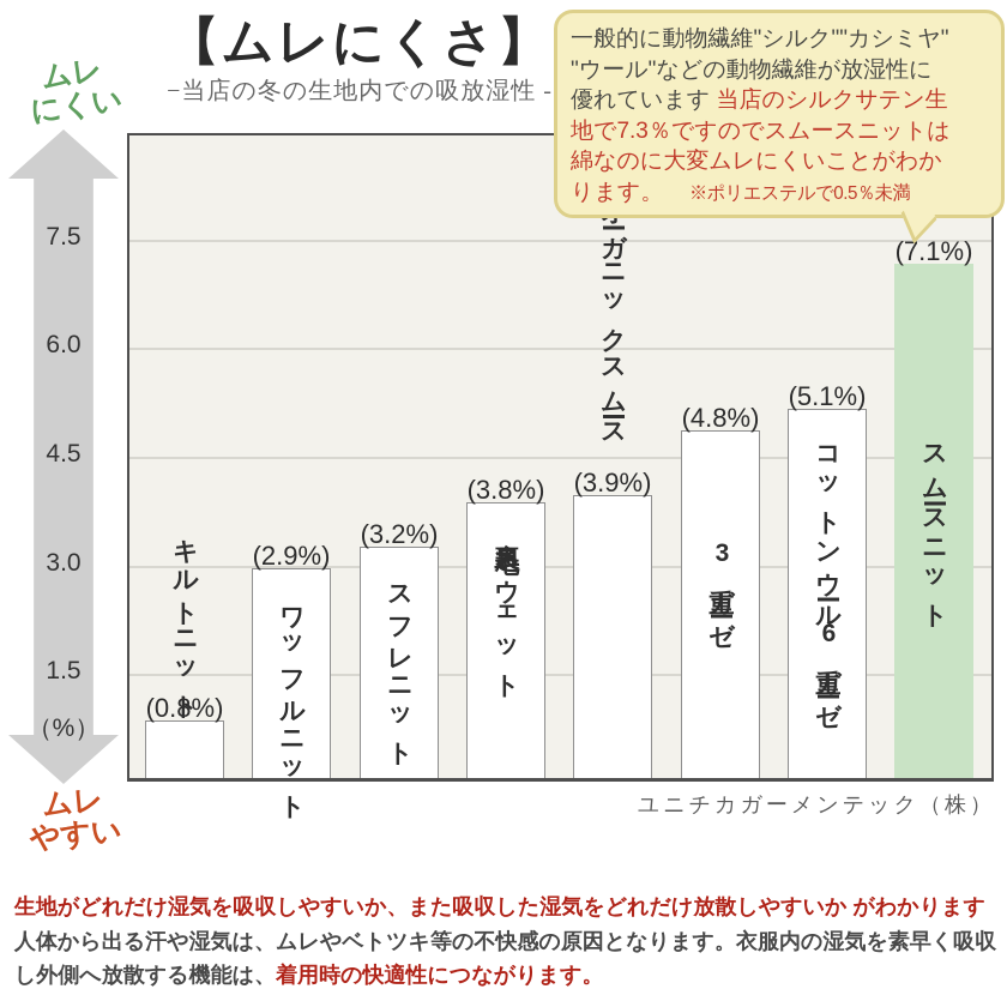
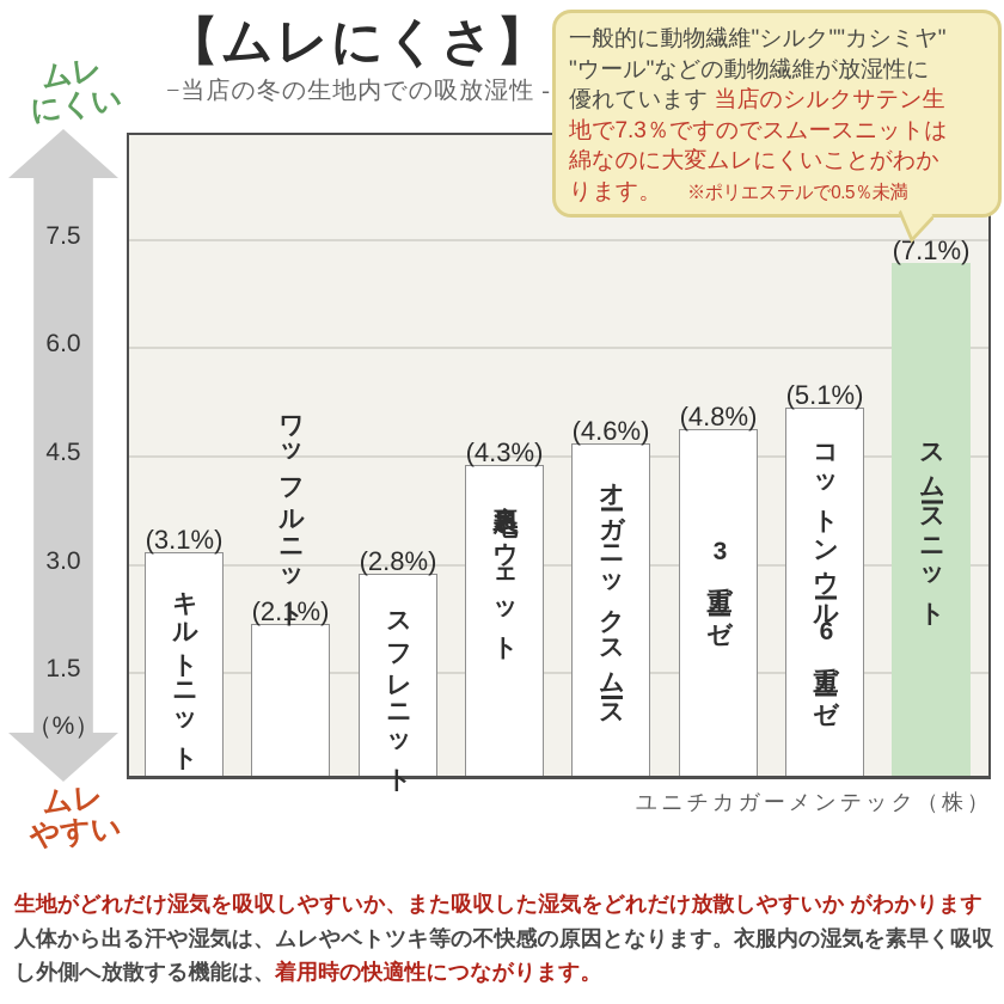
キルトニット: 0.8% -> 3.1%
ワッフルニット: 2.9% -> 2.1%
スフレニット: 3.2% -> 2.8%
裏起毛スウェット: 3.8% -> 4.3%
オーガニックスムース: 3.9% -> 4.6%
